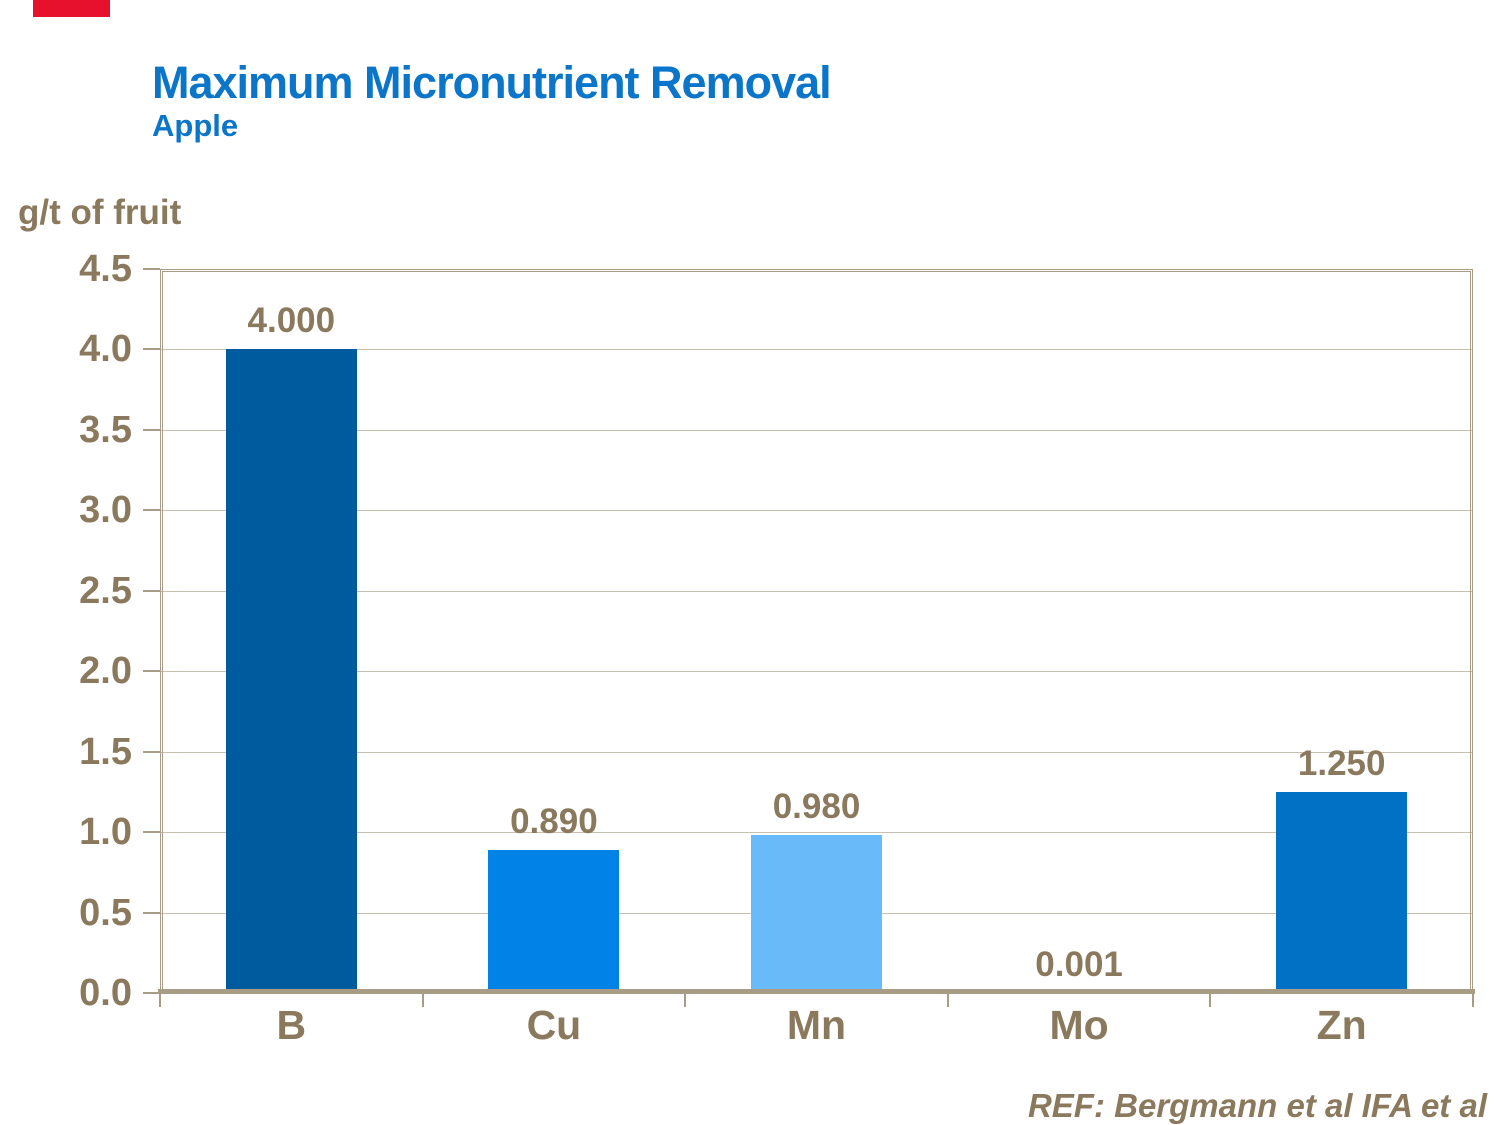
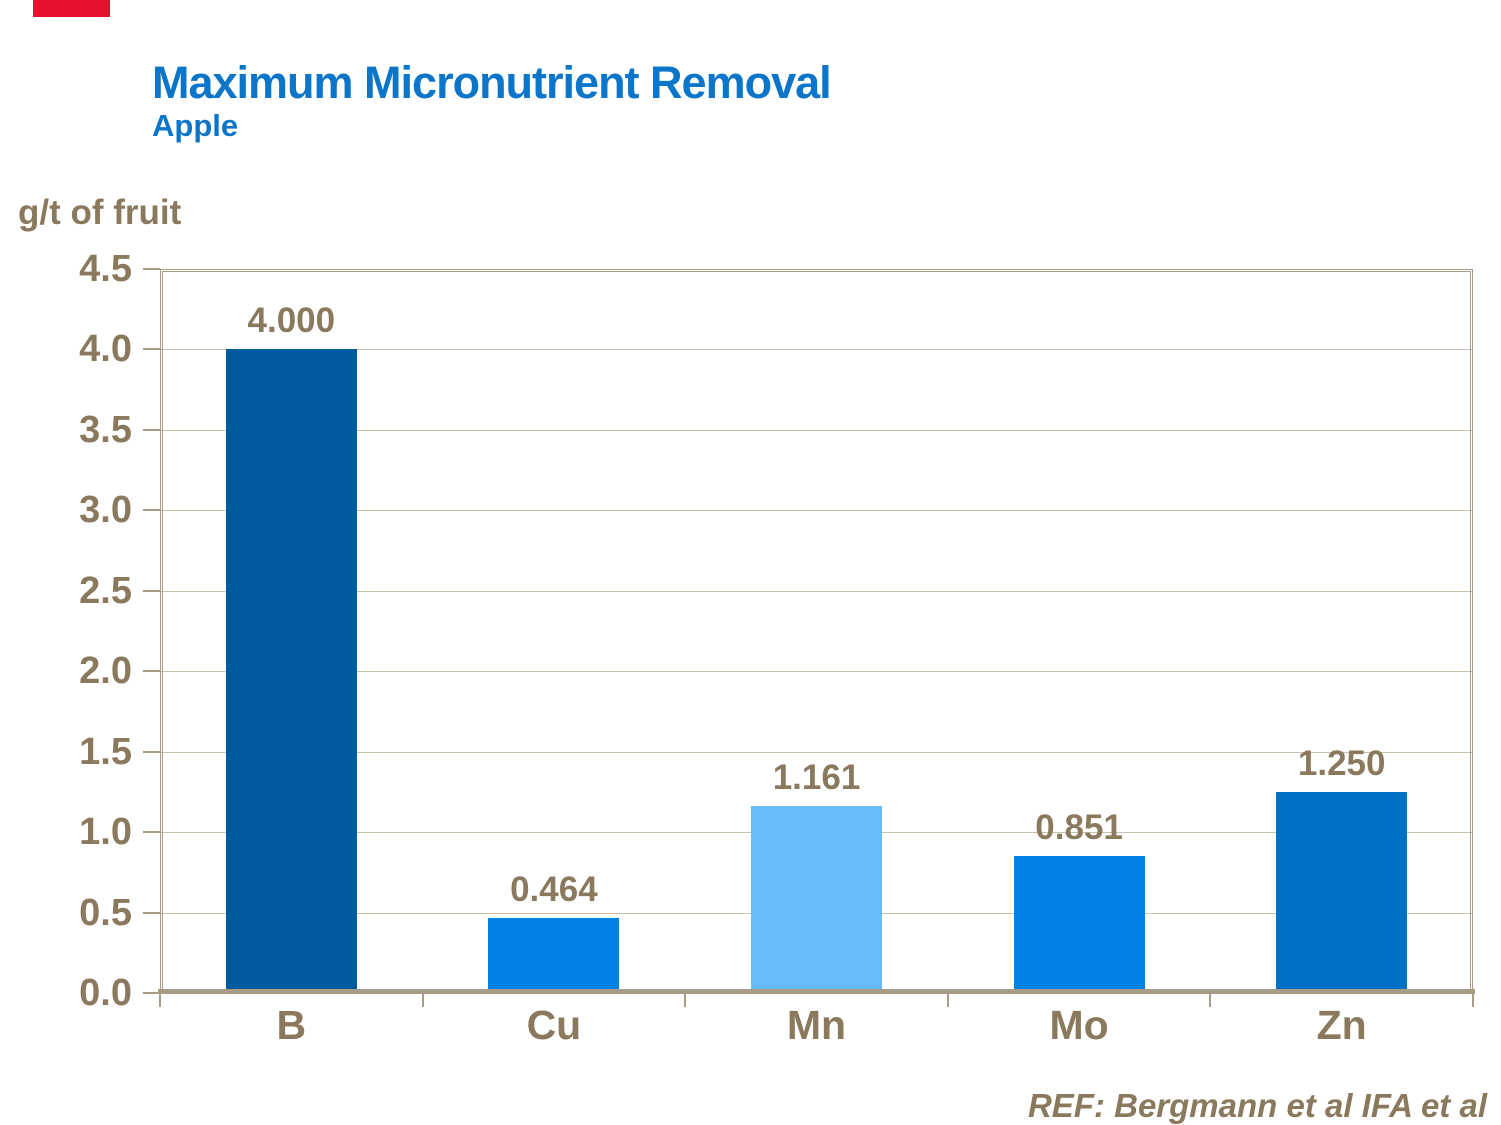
Cu: 0.890 -> 0.464
Mn: 0.980 -> 1.161
Mo: 0.001 -> 0.851
